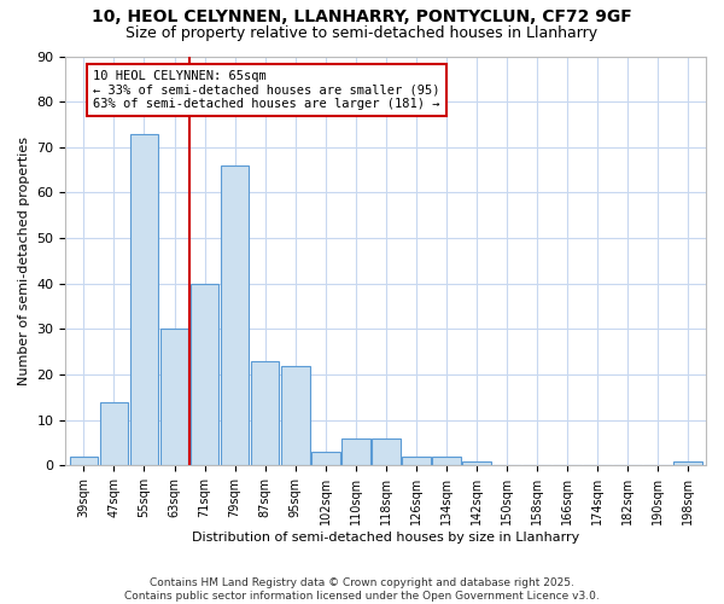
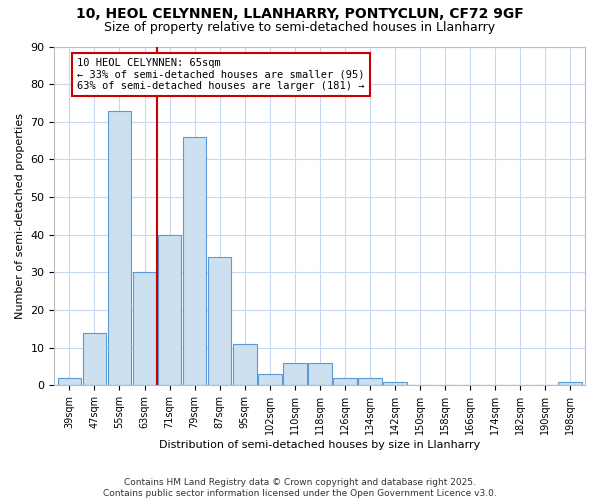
87sqm: 23 -> 34
95sqm: 22 -> 11
